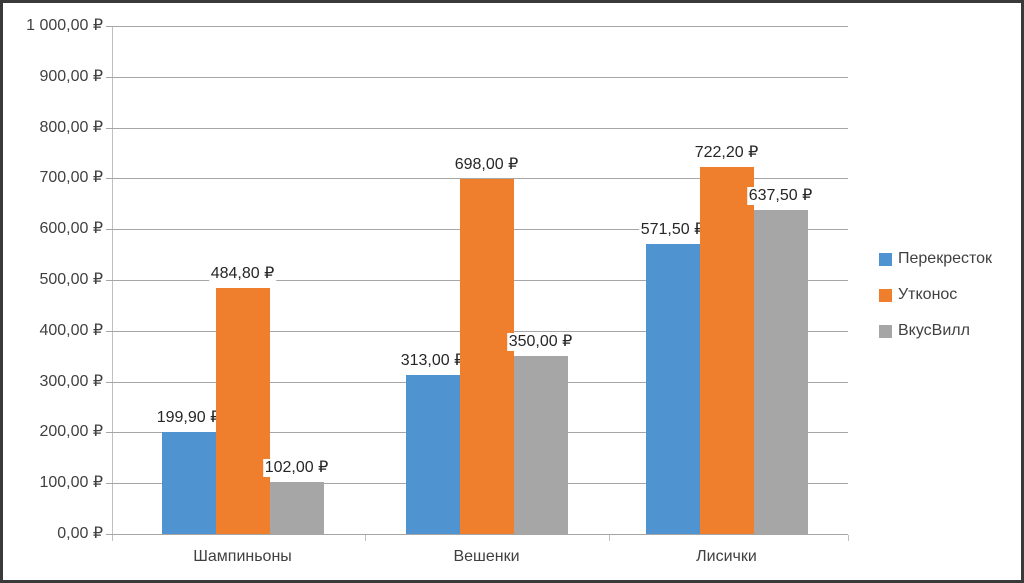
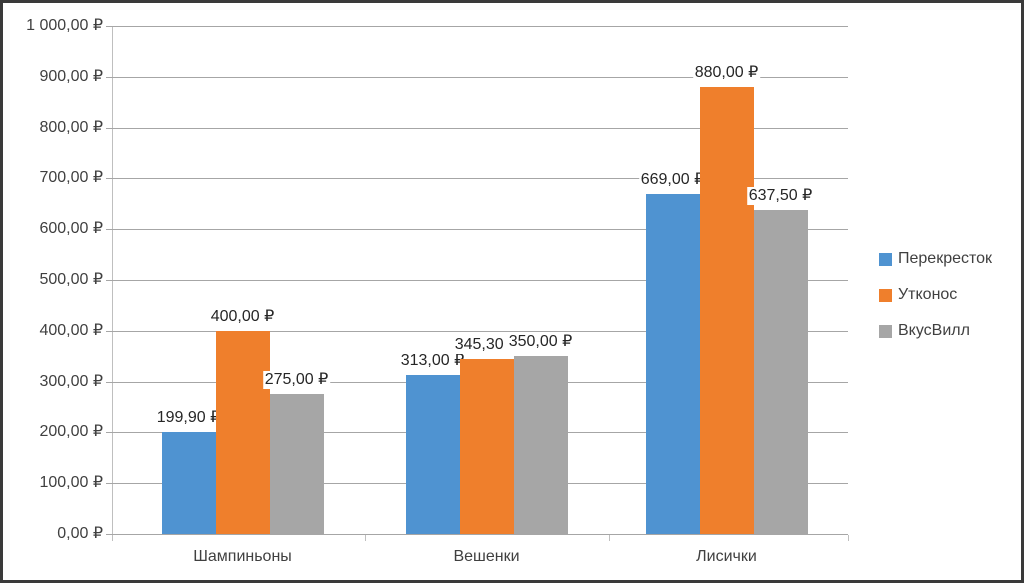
Утконос/Шампиньоны: 484,80 -> 400,00
ВкусВилл/Шампиньоны: 102,00 -> 275,00
Утконос/Вешенки: 698,00 -> 345,30
Перекресток/Лисички: 571,50 -> 669,00
Утконос/Лисички: 722,20 -> 880,00
